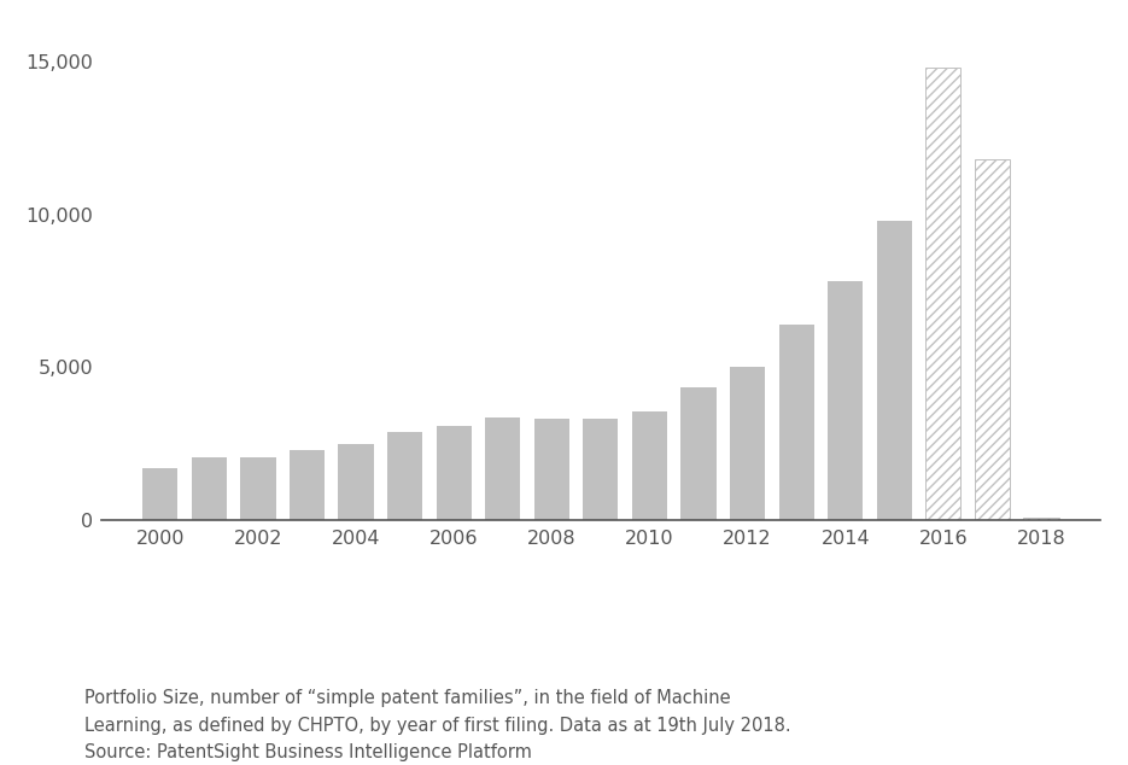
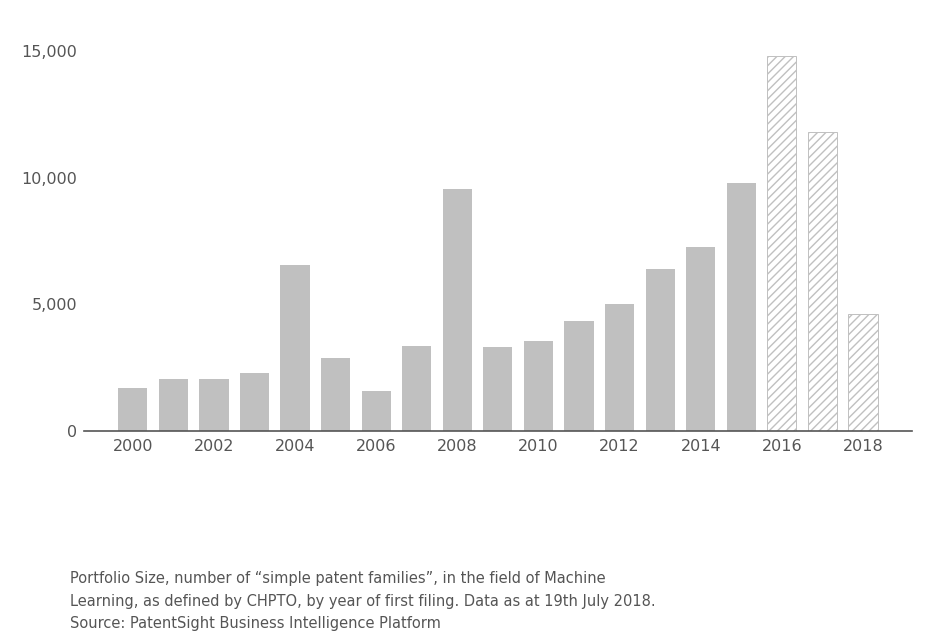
2004: 2,500 -> 6,550
2006: 3,100 -> 1,600
2008: 3,300 -> 9,550
2014: 7,800 -> 7,250
2018: 100 -> 4,600
